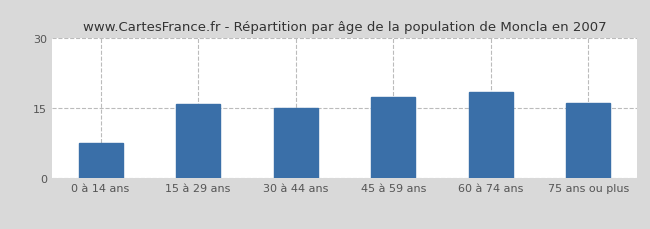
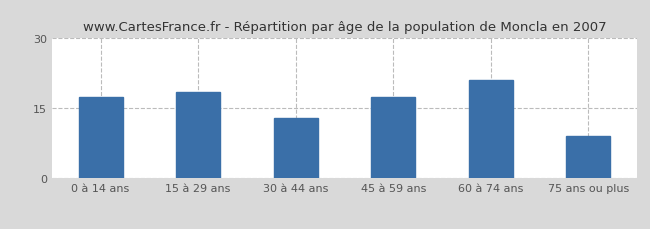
0 à 14 ans: 7.5 -> 17.5
15 à 29 ans: 16.0 -> 18.5
30 à 44 ans: 15.0 -> 13.0
60 à 74 ans: 18.5 -> 21.0
75 ans ou plus: 16.2 -> 9.0
